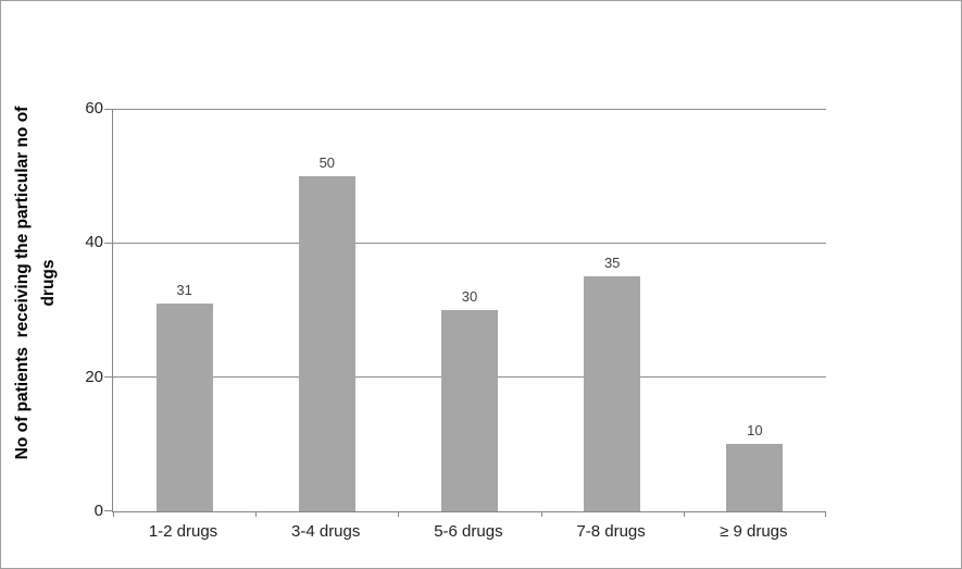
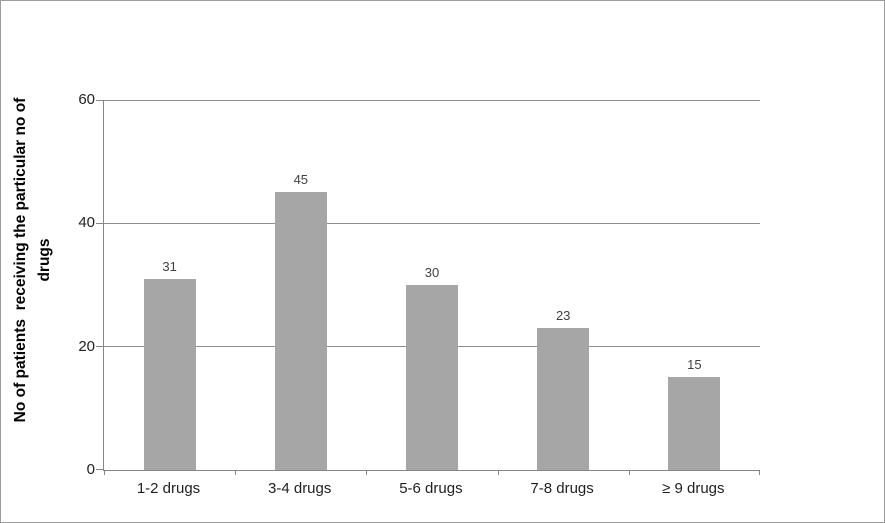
3-4 drugs: 50 -> 45
7-8 drugs: 35 -> 23
≥ 9 drugs: 10 -> 15
